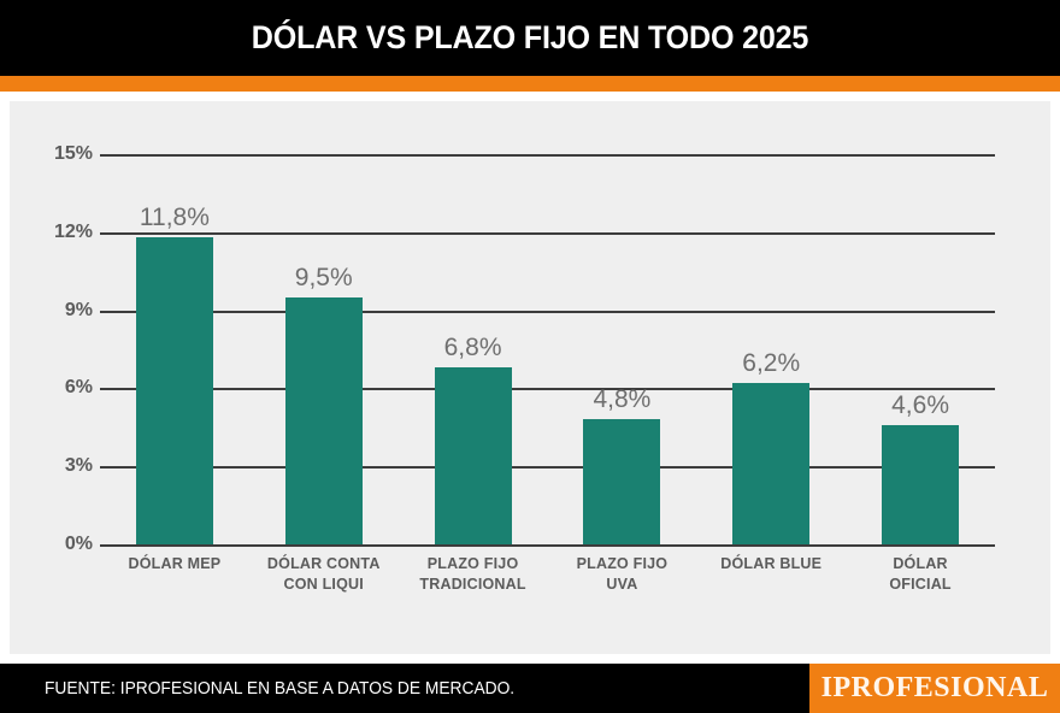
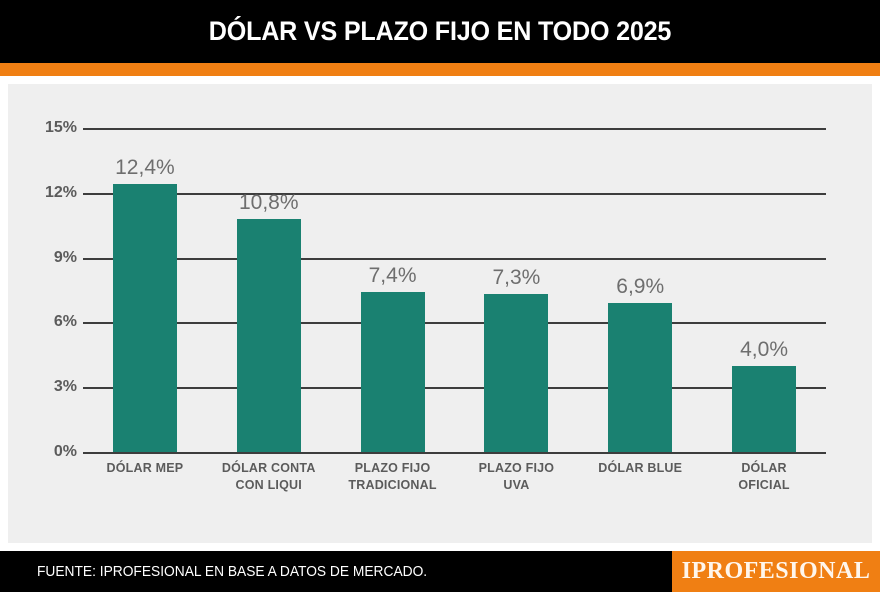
DÓLAR MEP: 11,8% -> 12,4%
DÓLAR CONTA CON LIQUI: 9,5% -> 10,8%
PLAZO FIJO TRADICIONAL: 6,8% -> 7,4%
PLAZO FIJO UVA: 4,8% -> 7,3%
DÓLAR BLUE: 6,2% -> 6,9%
DÓLAR OFICIAL: 4,6% -> 4,0%
